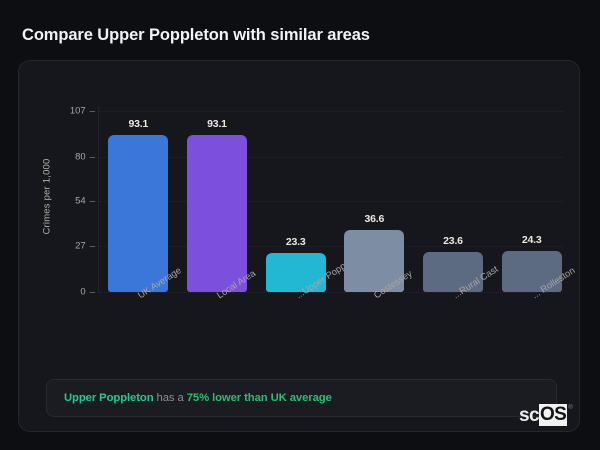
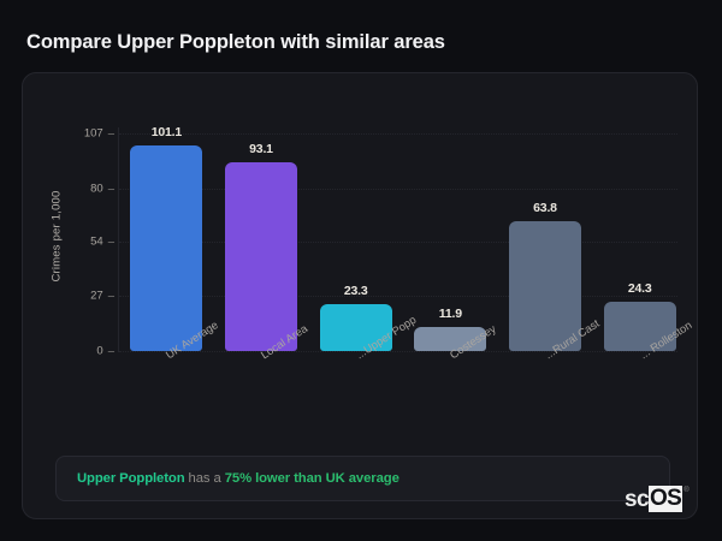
UK Average: 93.1 -> 101.1
Costessey: 36.6 -> 11.9
Rural Cast...: 23.6 -> 63.8
